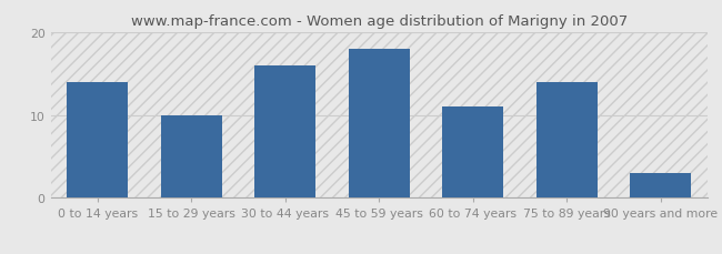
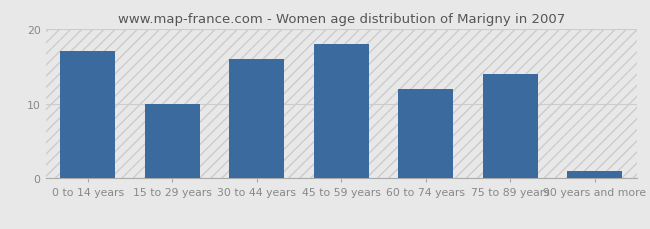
0 to 14 years: 14 -> 17
60 to 74 years: 11 -> 12
90 years and more: 3 -> 1
